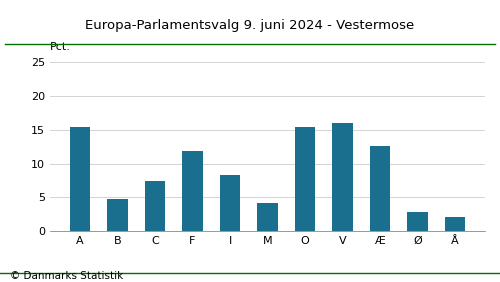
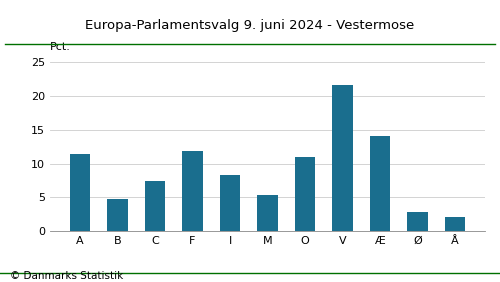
A: 15.4 -> 11.4
M: 4.2 -> 5.3
O: 15.4 -> 11.0
V: 16.0 -> 21.6
Æ: 12.6 -> 14.0
